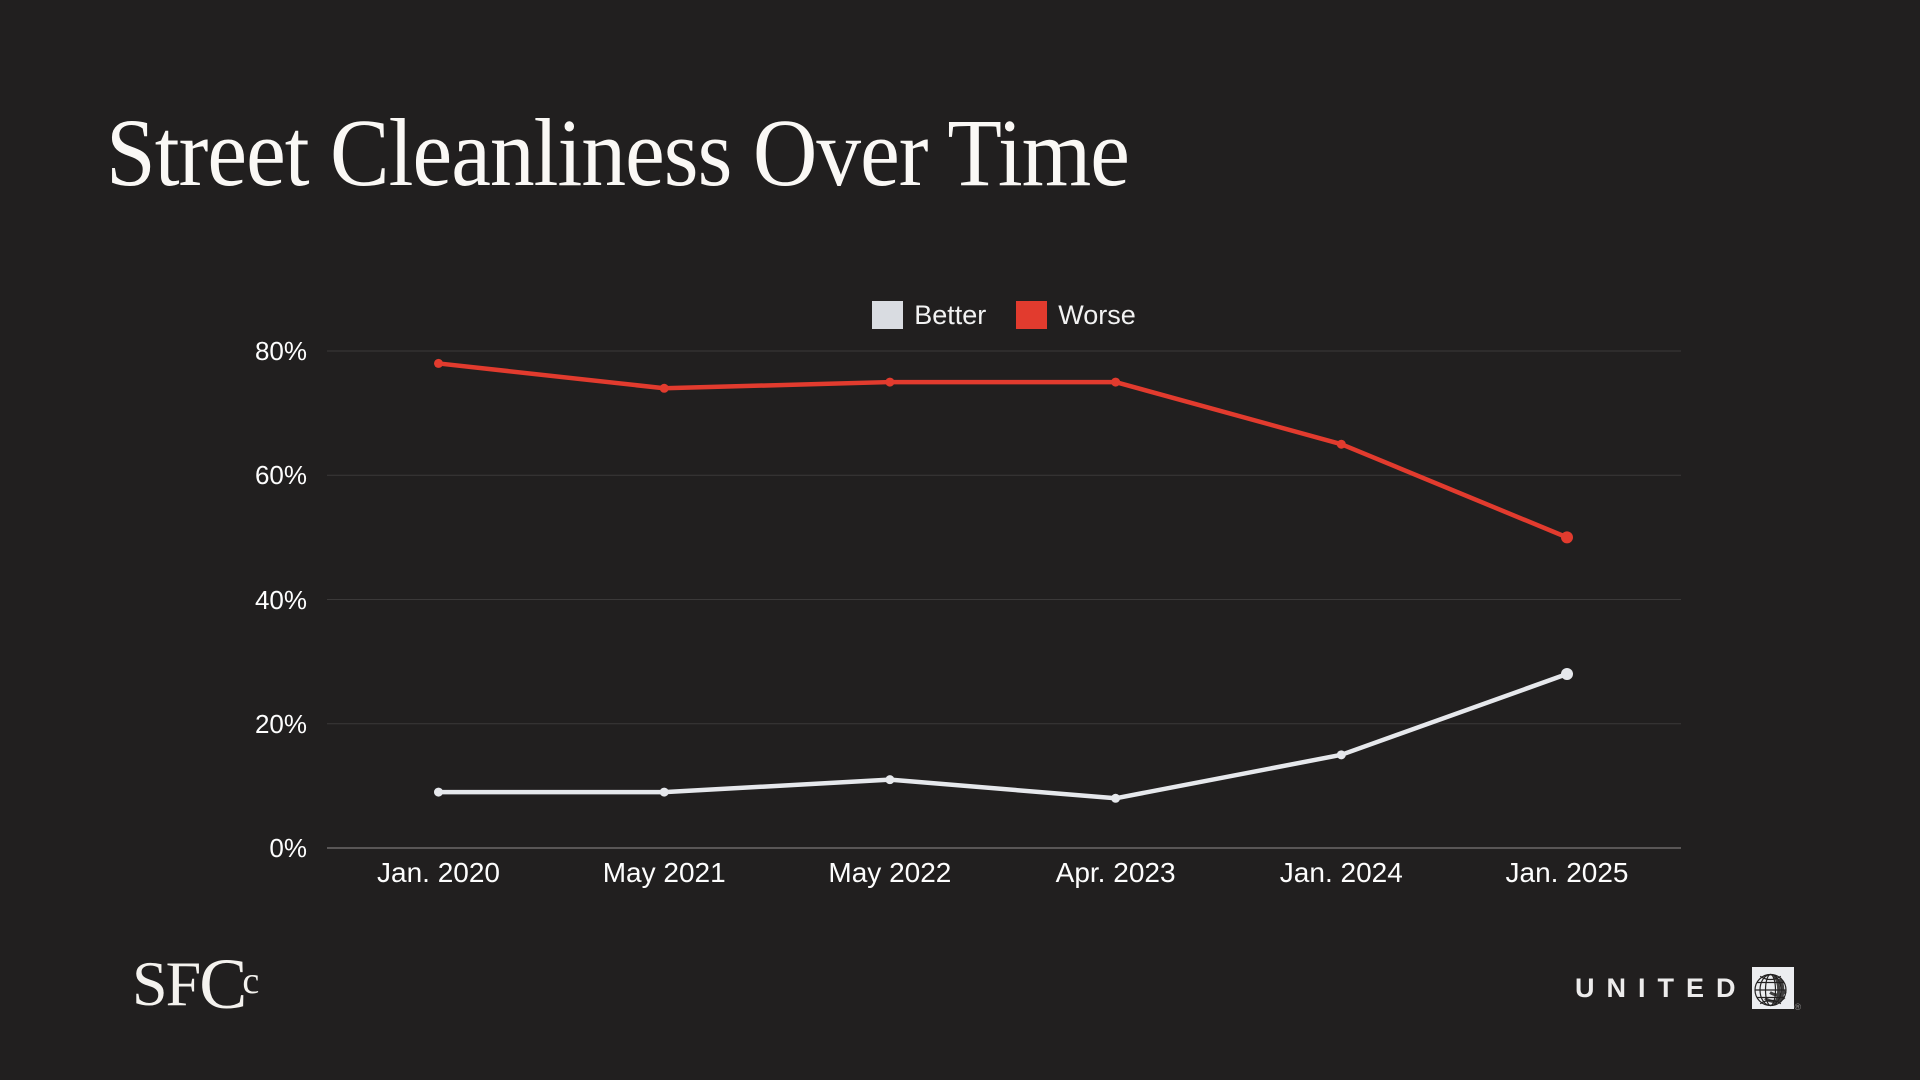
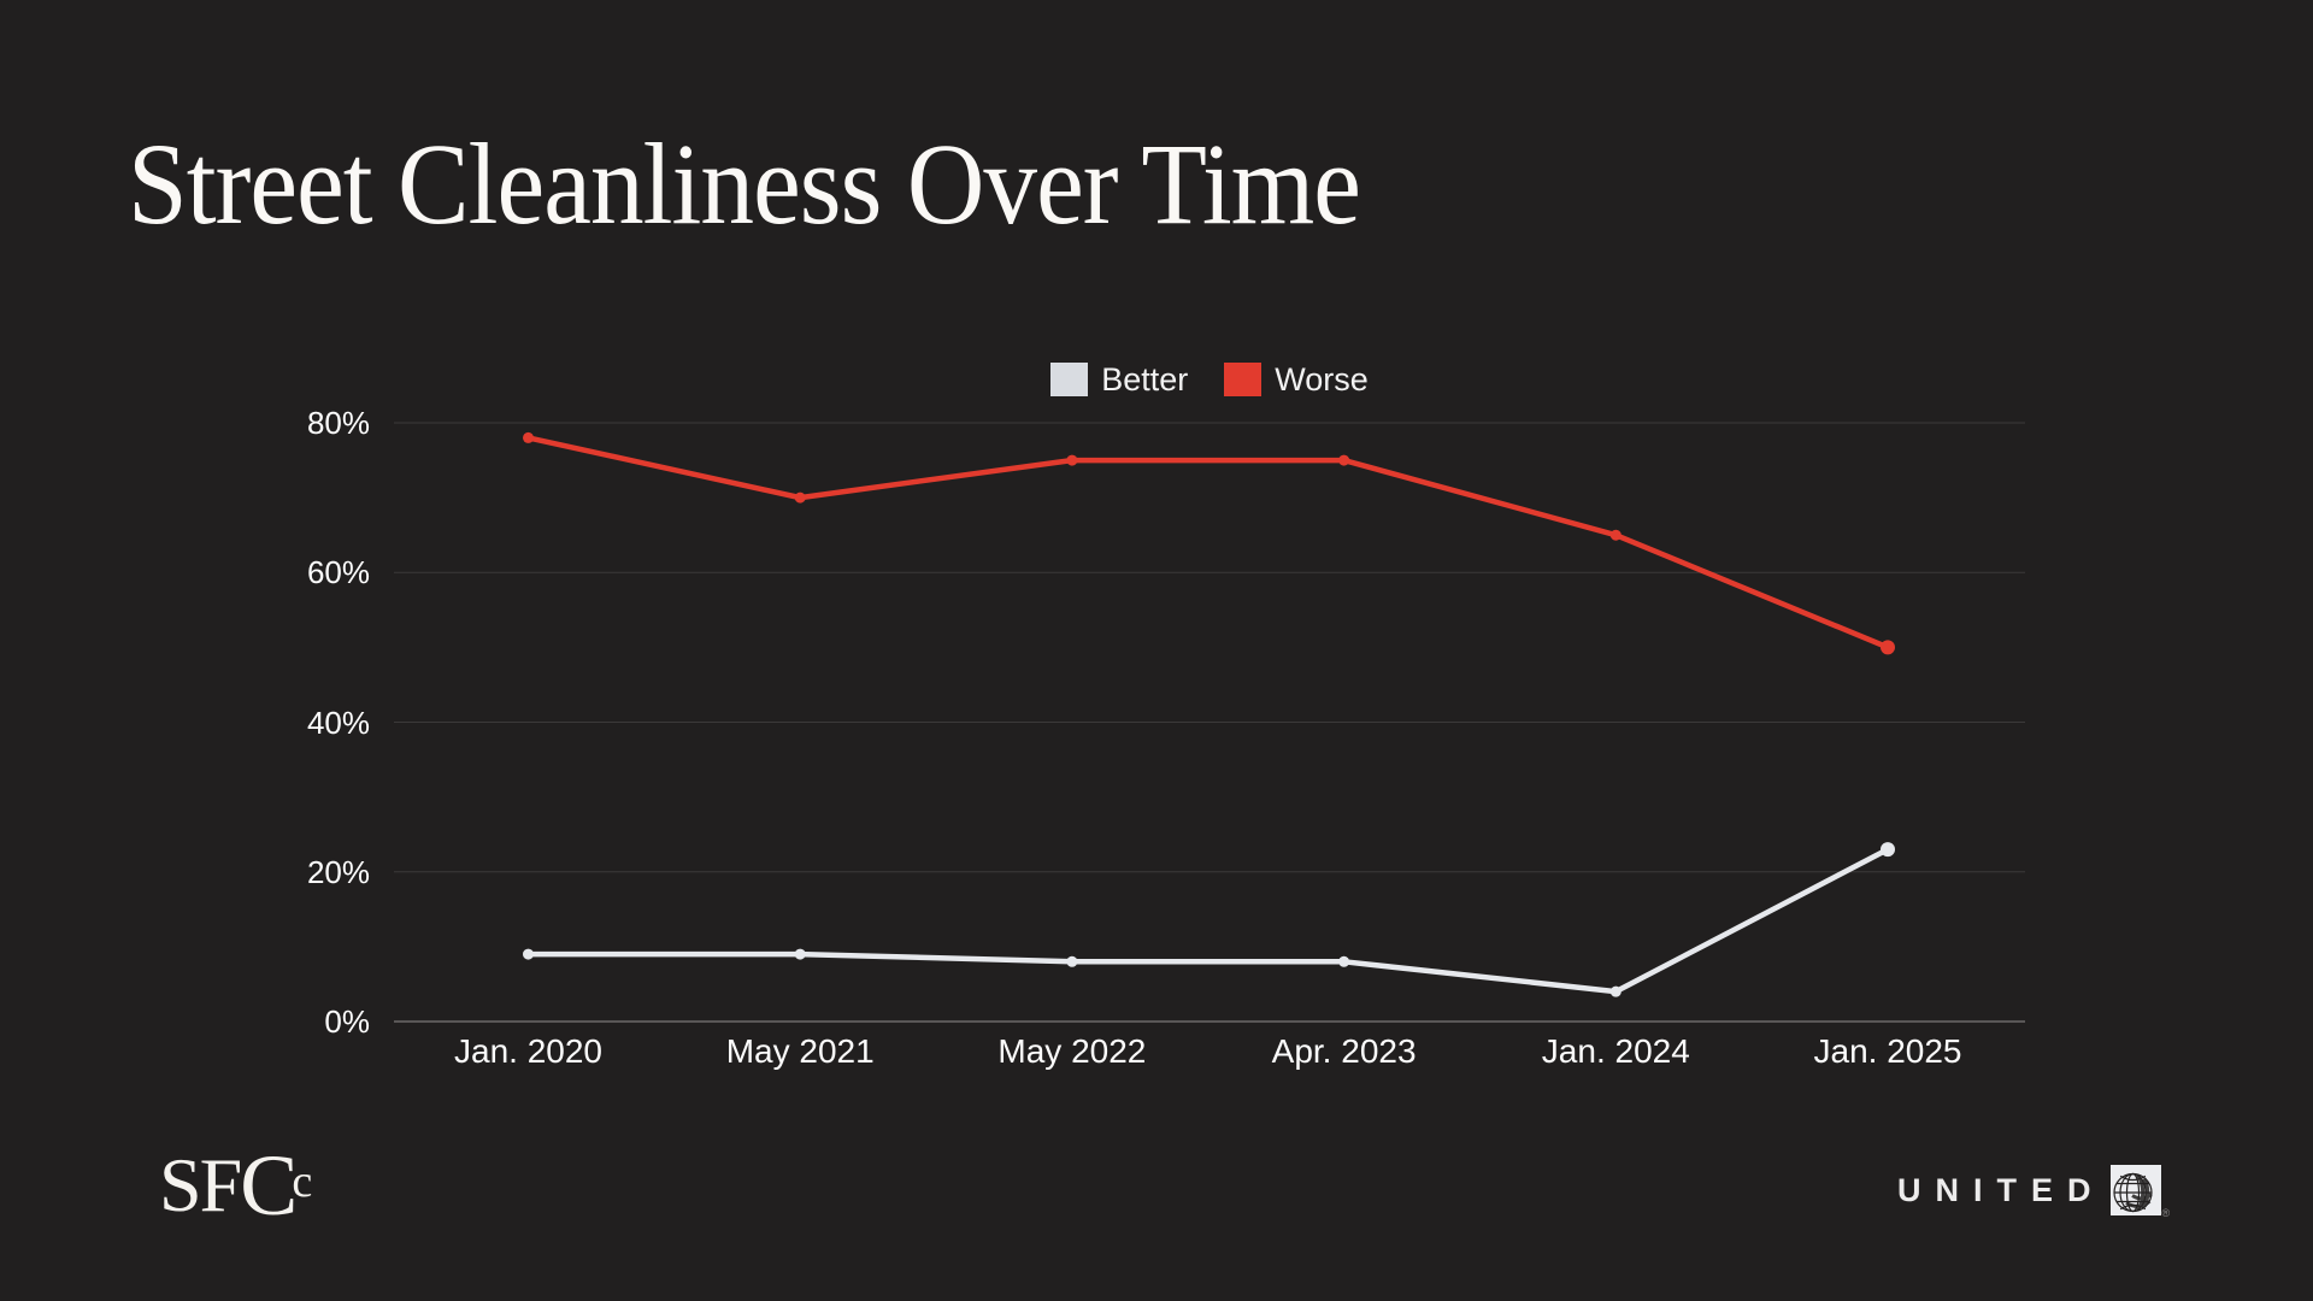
Worse/May 2021: 74% -> 70%
Better/May 2022: 11% -> 8%
Better/Jan. 2024: 15% -> 4%
Better/Jan. 2025: 28% -> 23%
